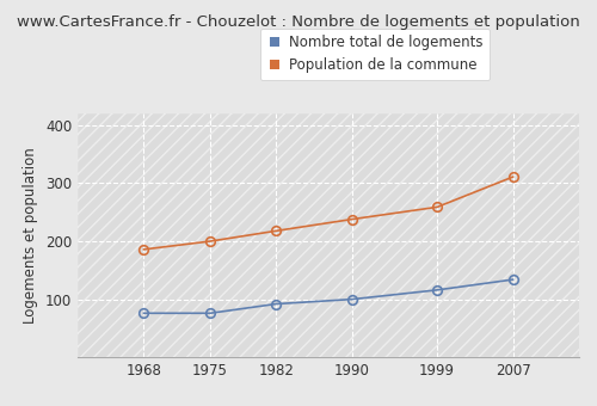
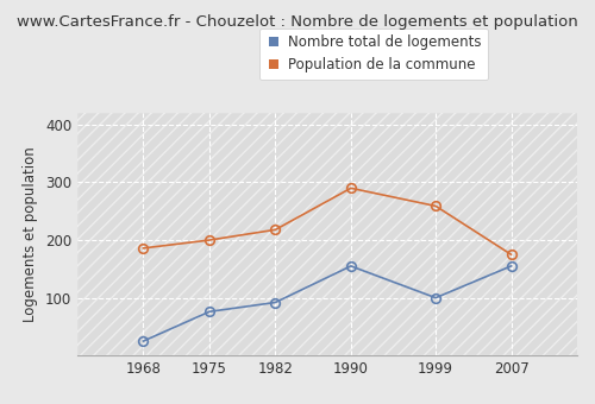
Nombre total de logements/1968: 76 -> 25
Nombre total de logements/1990: 100 -> 155
Population de la commune/1990: 238 -> 290
Nombre total de logements/1999: 116 -> 100
Nombre total de logements/2007: 134 -> 155
Population de la commune/2007: 311 -> 175
